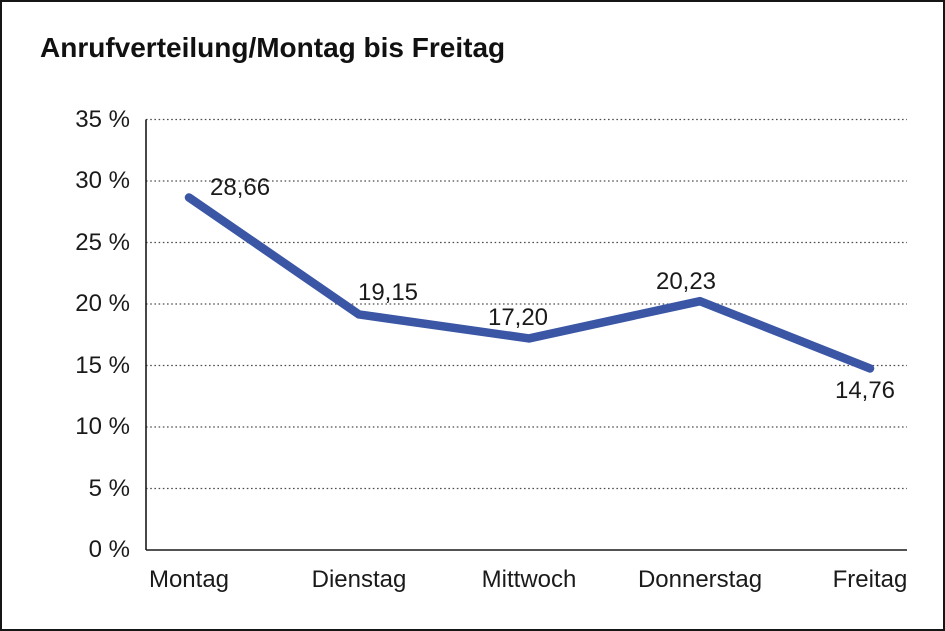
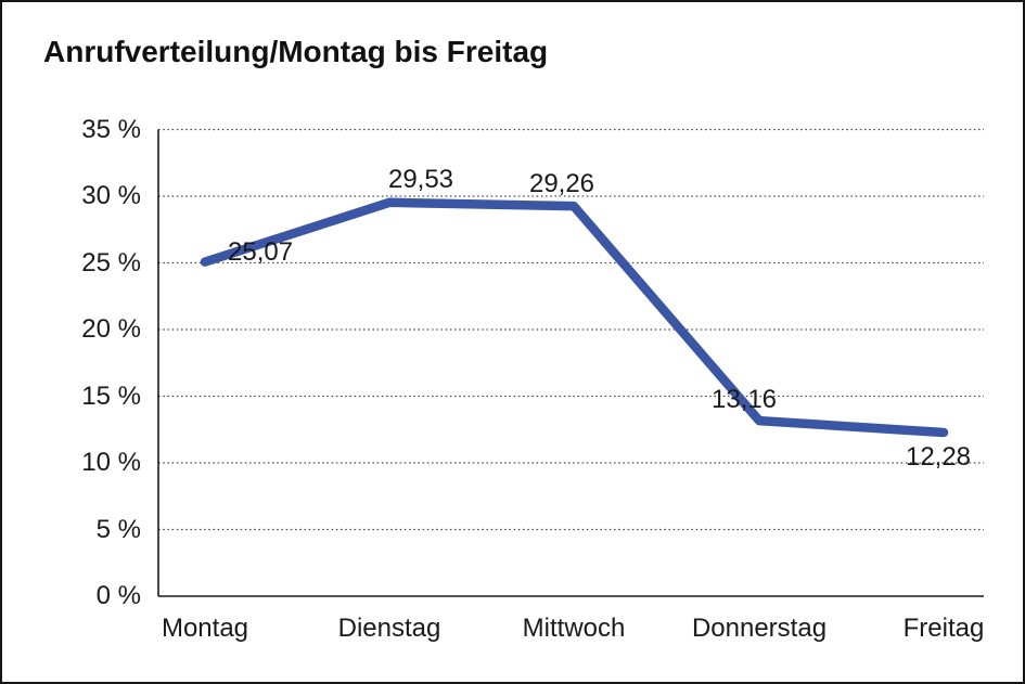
Montag: 28,66 -> 25,07
Dienstag: 19,15 -> 29,53
Mittwoch: 17,20 -> 29,26
Donnerstag: 20,23 -> 13,16
Freitag: 14,76 -> 12,28
